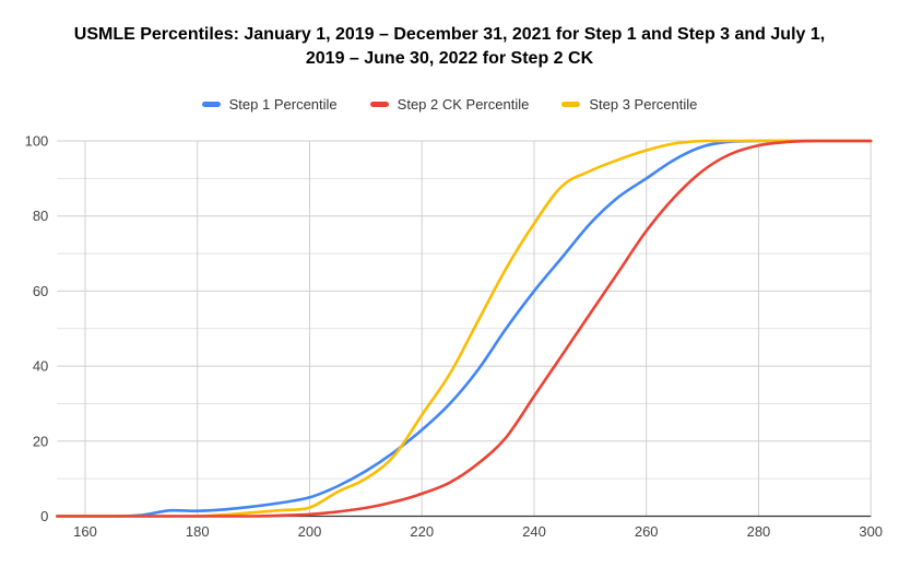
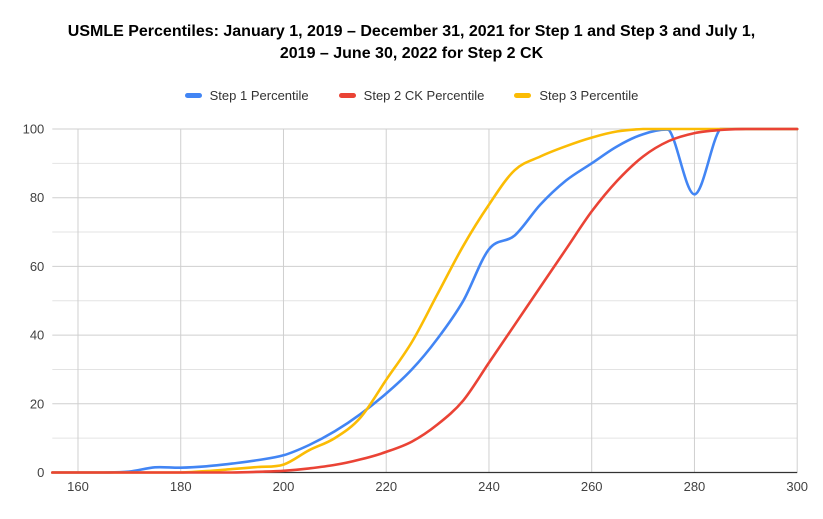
Step 1 Percentile/240: 60 -> 65
Step 1 Percentile/280: 100 -> 81
